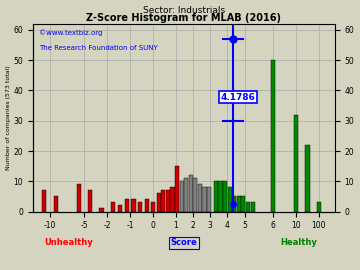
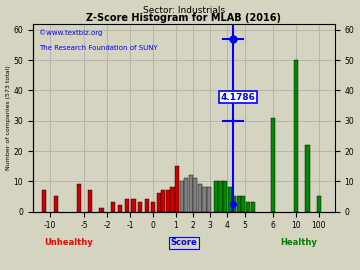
6: 50 -> 31
10: 32 -> 50
100: 3 -> 5
